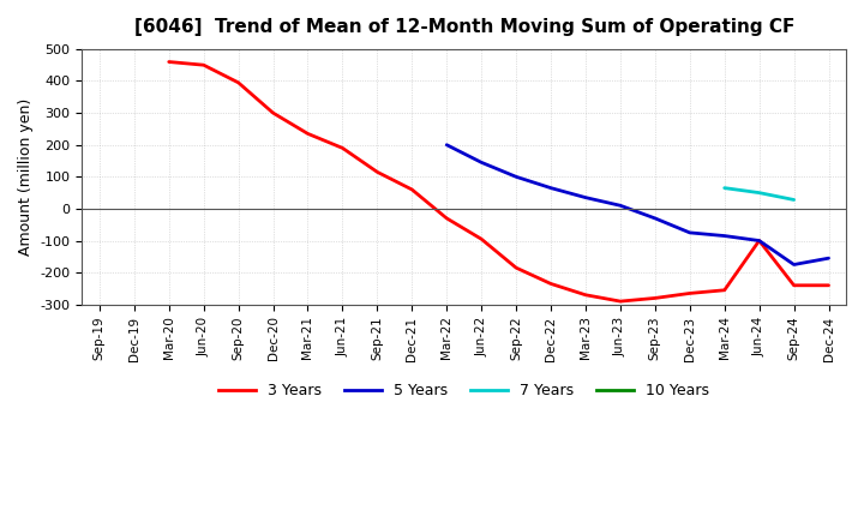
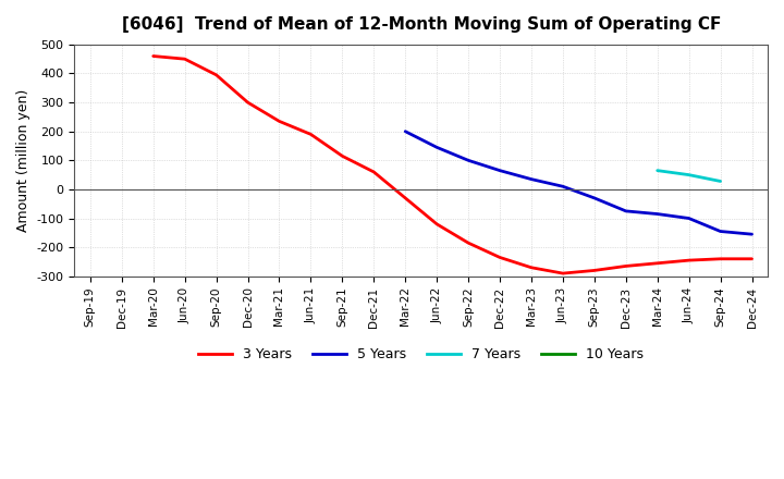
3 Years/Jun-22: -95 -> -120
3 Years/Jun-24: -100 -> -245
5 Years/Sep-24: -175 -> -145
